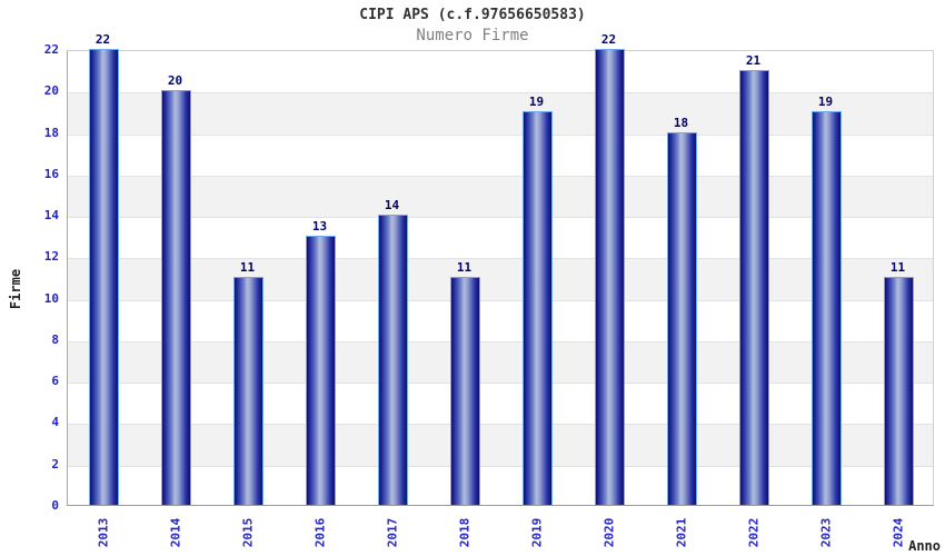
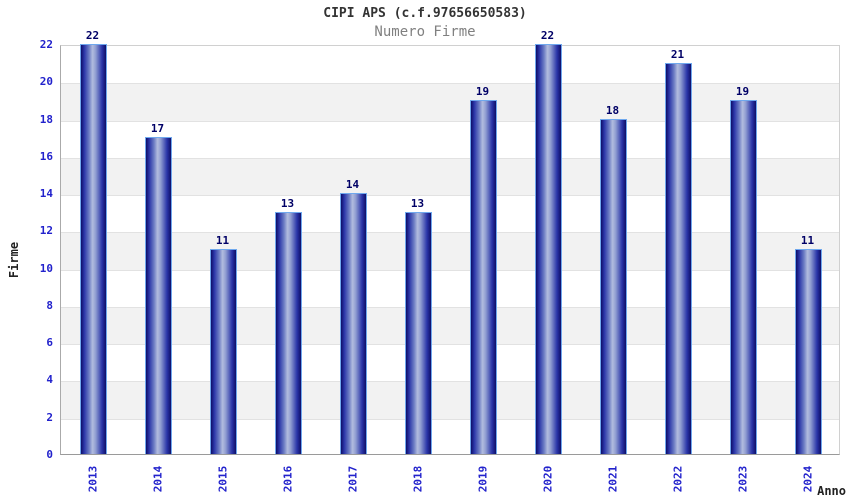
2014: 20 -> 17
2018: 11 -> 13
